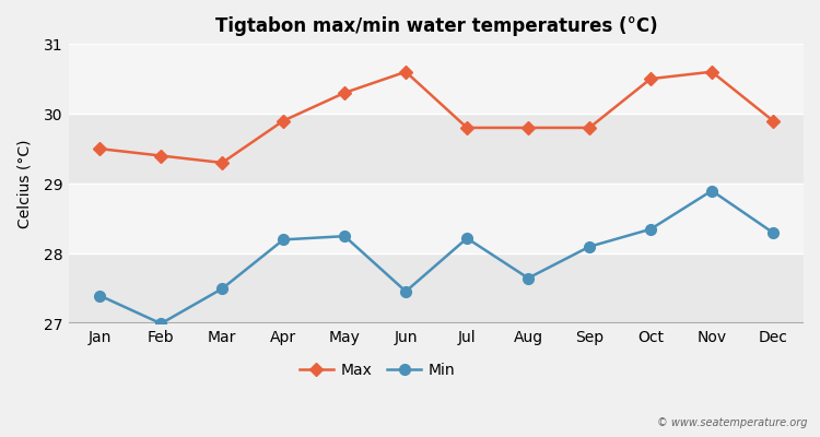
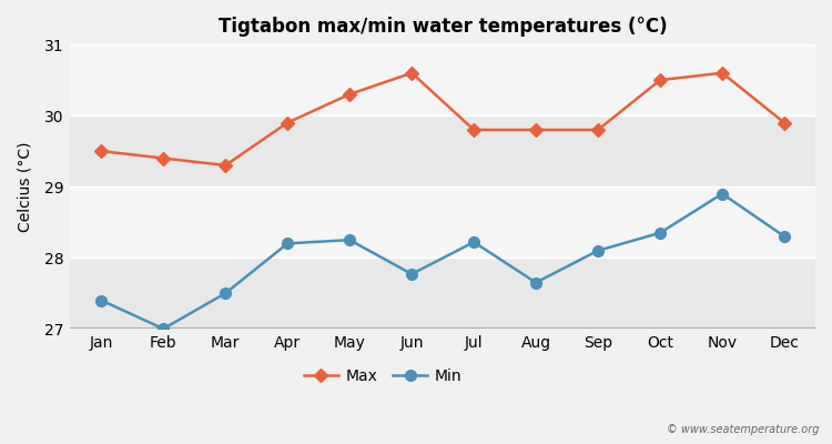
Min/Jun: 27.46 -> 27.77
